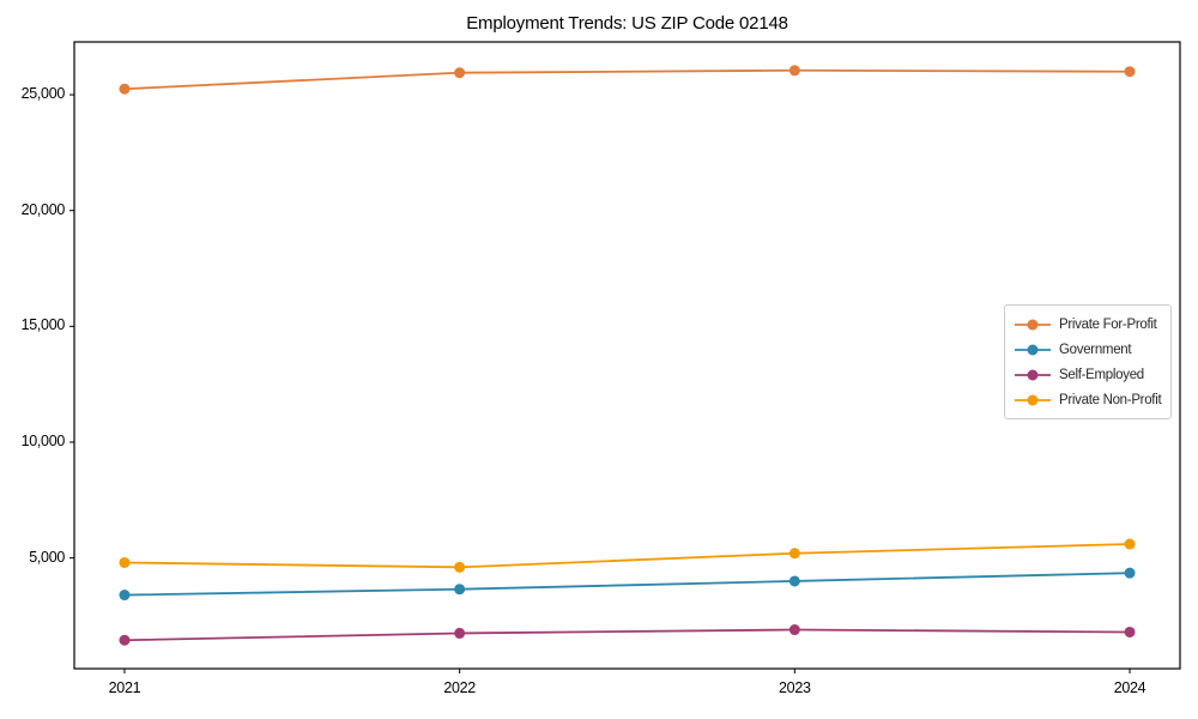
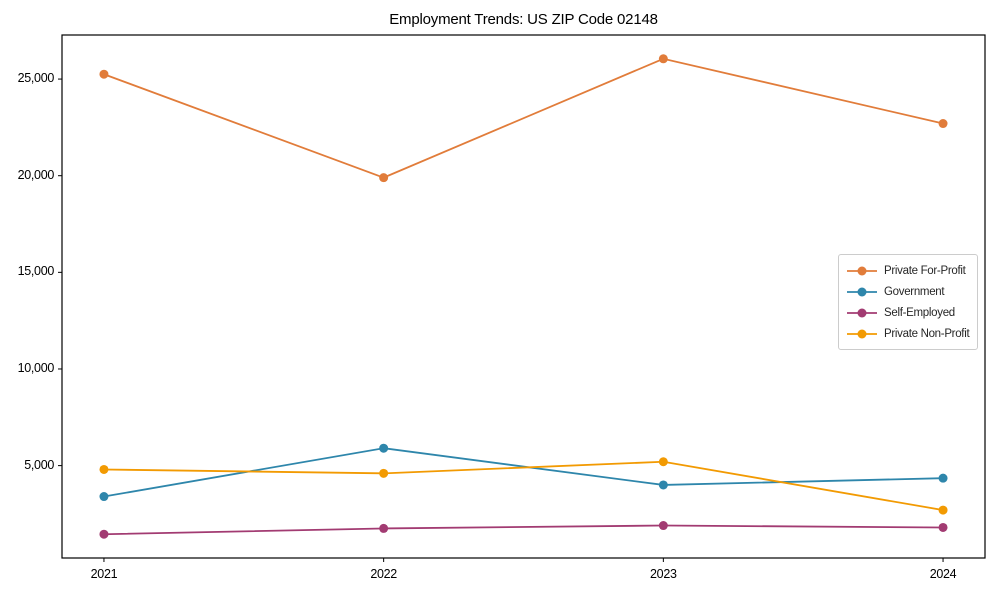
Private For-Profit/2022: 26000 -> 19900
Government/2022: 3600 -> 5900
Private For-Profit/2024: 26000 -> 22700
Private Non-Profit/2024: 5600 -> 2700
